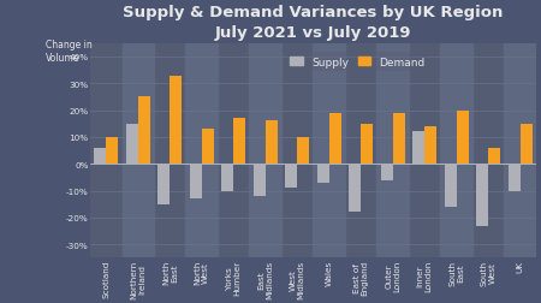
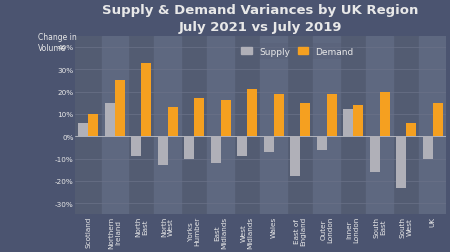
Supply/North East: -15% -> -9%
Demand/West Midlands: 10% -> 21%
